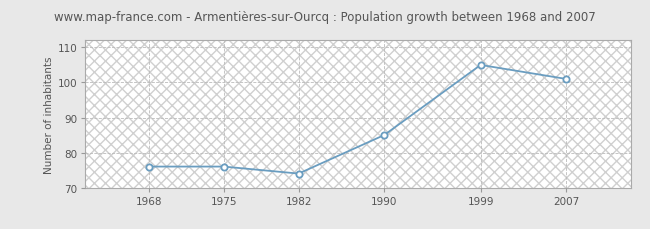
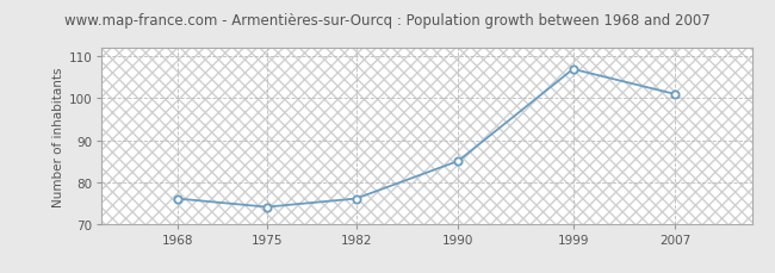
1975: 76 -> 74
1982: 74 -> 76
1999: 105 -> 107
